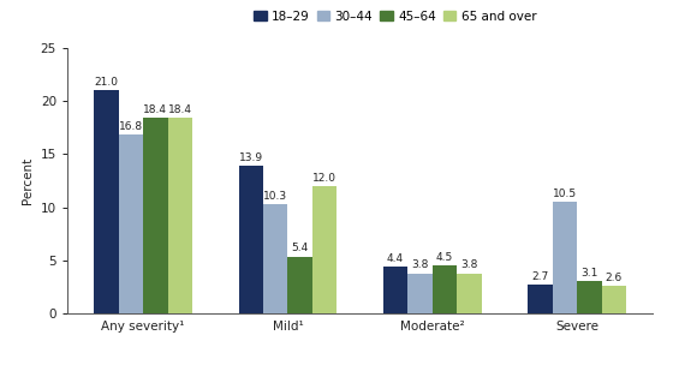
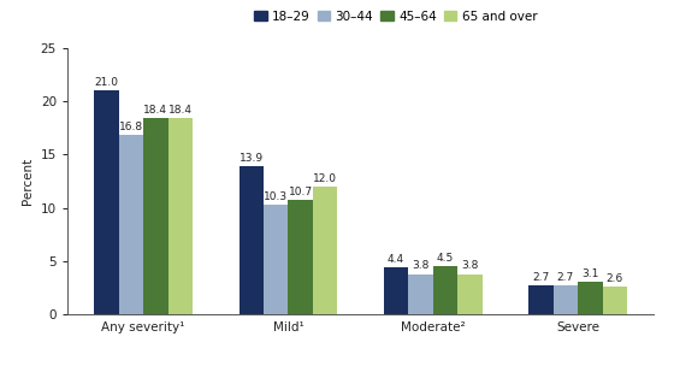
45–64/Mild¹: 5.4 -> 10.7
30–44/Severe: 10.5 -> 2.7
